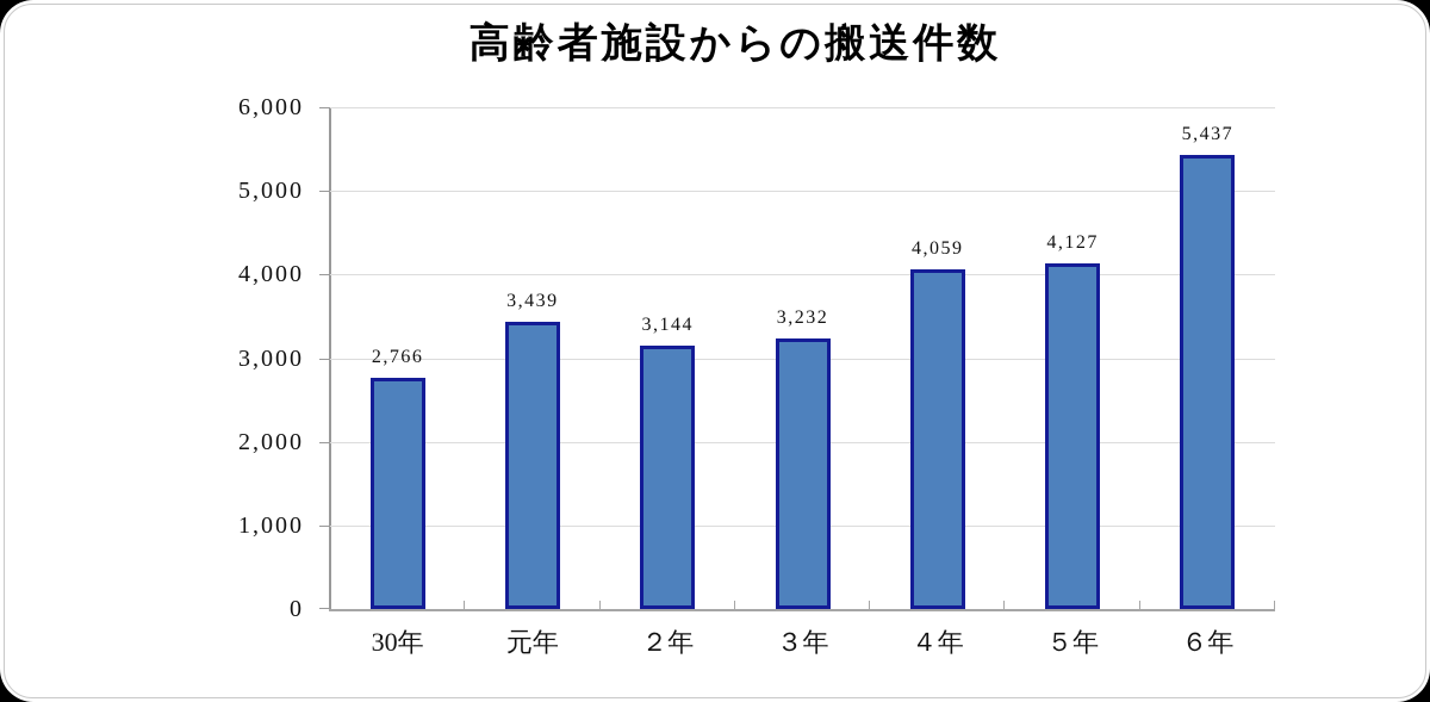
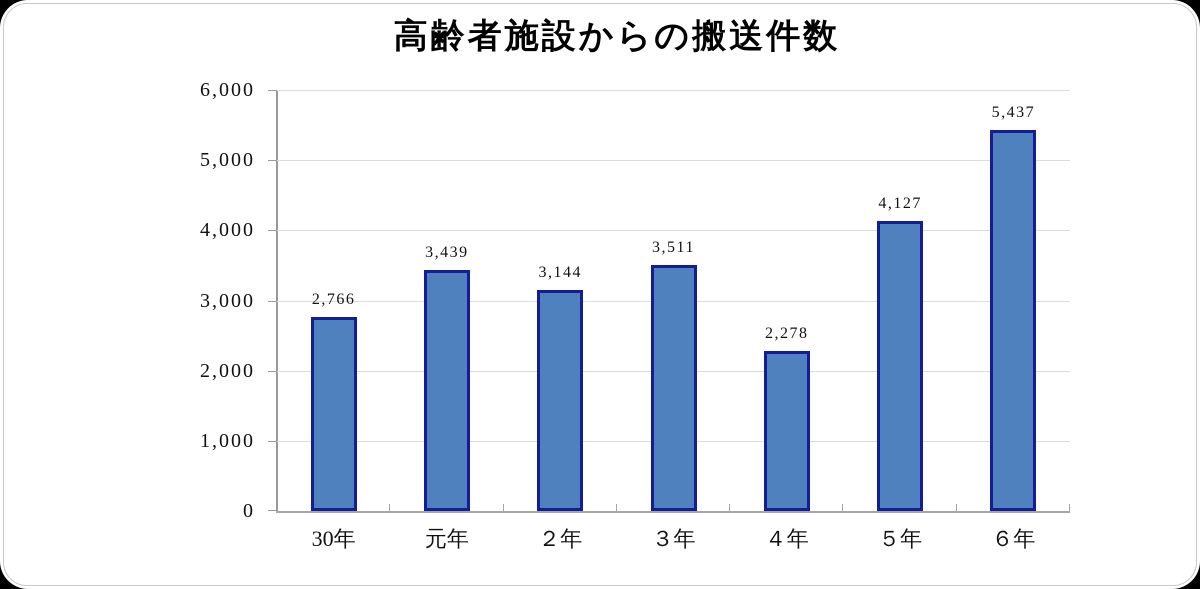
３年: 3,232 -> 3,511
４年: 4,059 -> 2,278
